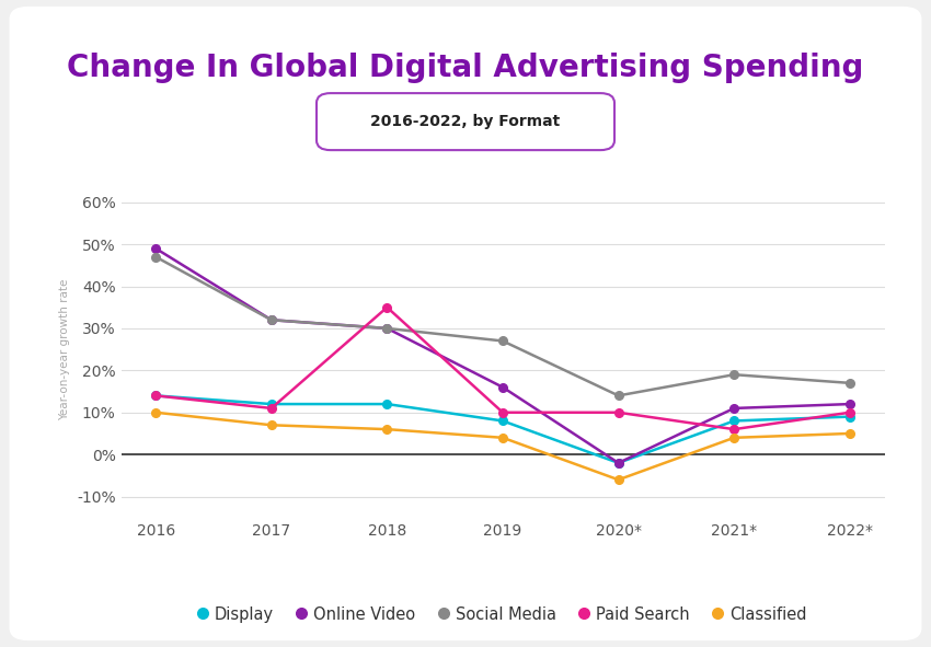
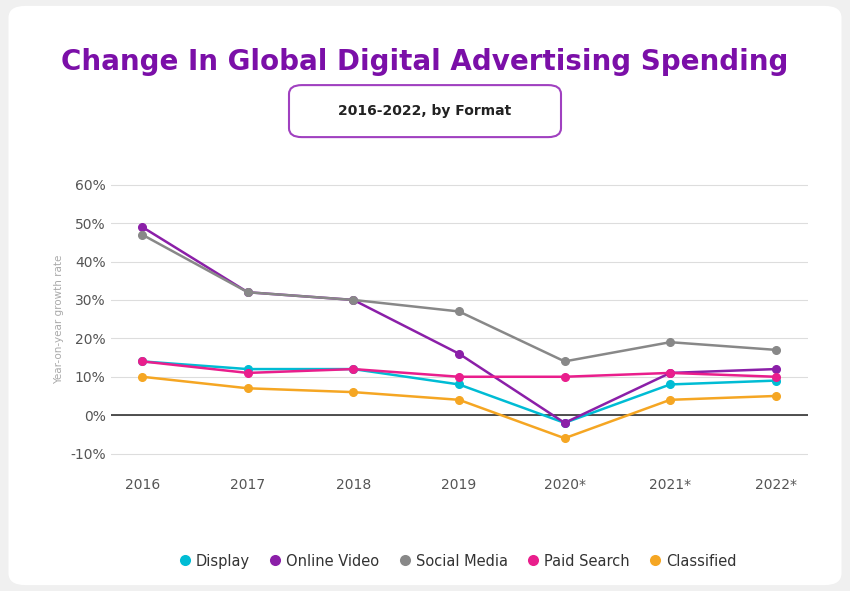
Paid Search/2018: 35% -> 12%
Paid Search/2021*: 6% -> 11%
